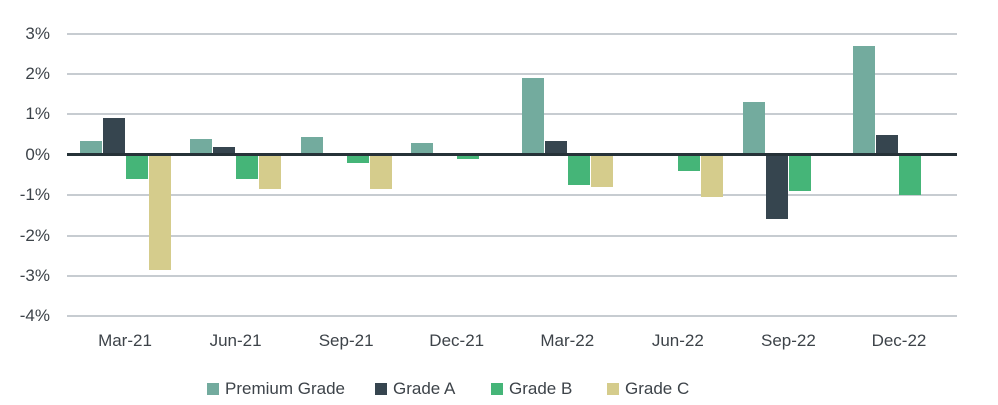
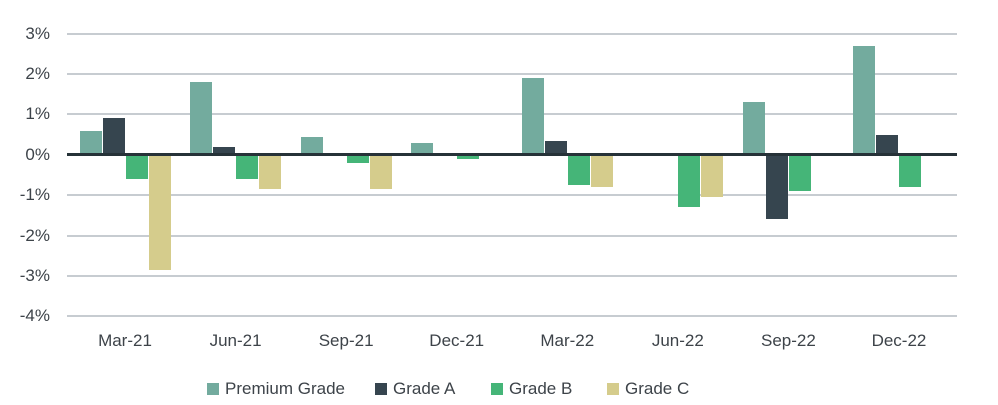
Premium Grade/Mar-21: 0.3% -> 0.6%
Premium Grade/Jun-21: 0.4% -> 1.8%
Grade B/Jun-22: -0.4% -> -1.3%
Grade B/Dec-22: -1.0% -> -0.8%
